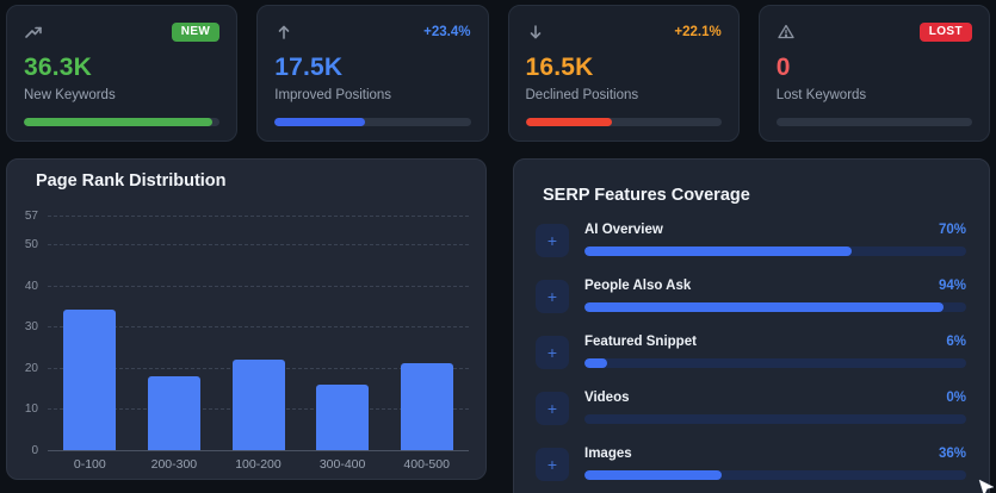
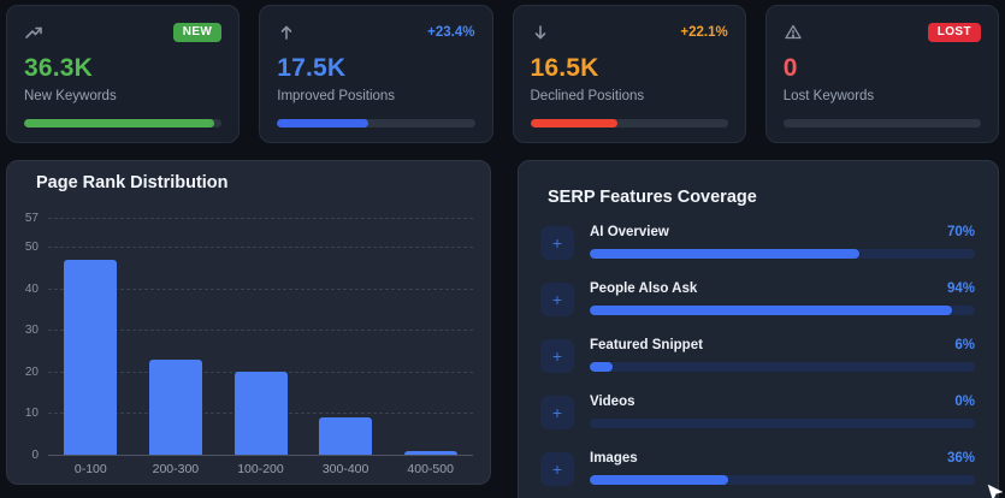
0-100: 34 -> 47
200-300: 18 -> 23
100-200: 22 -> 20
300-400: 16 -> 9
400-500: 21 -> 1
